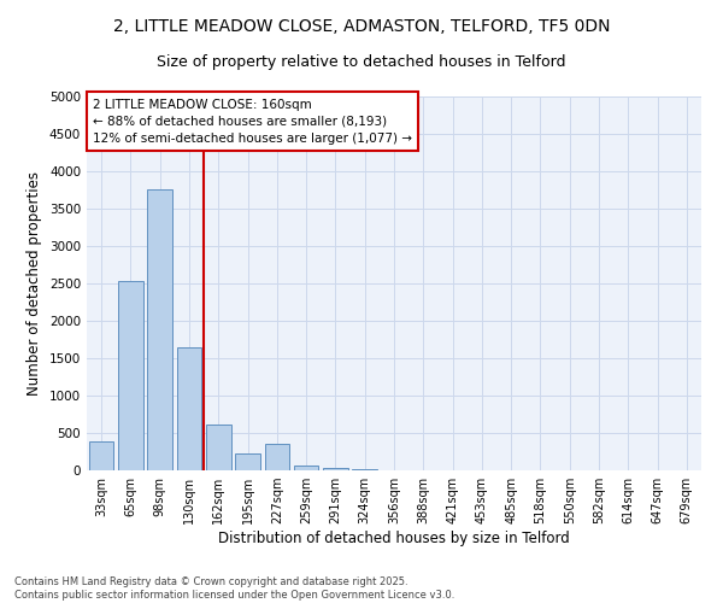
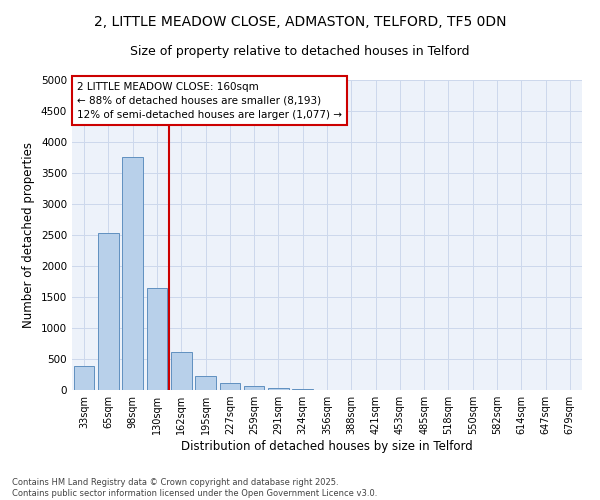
227sqm: 360 -> 100
